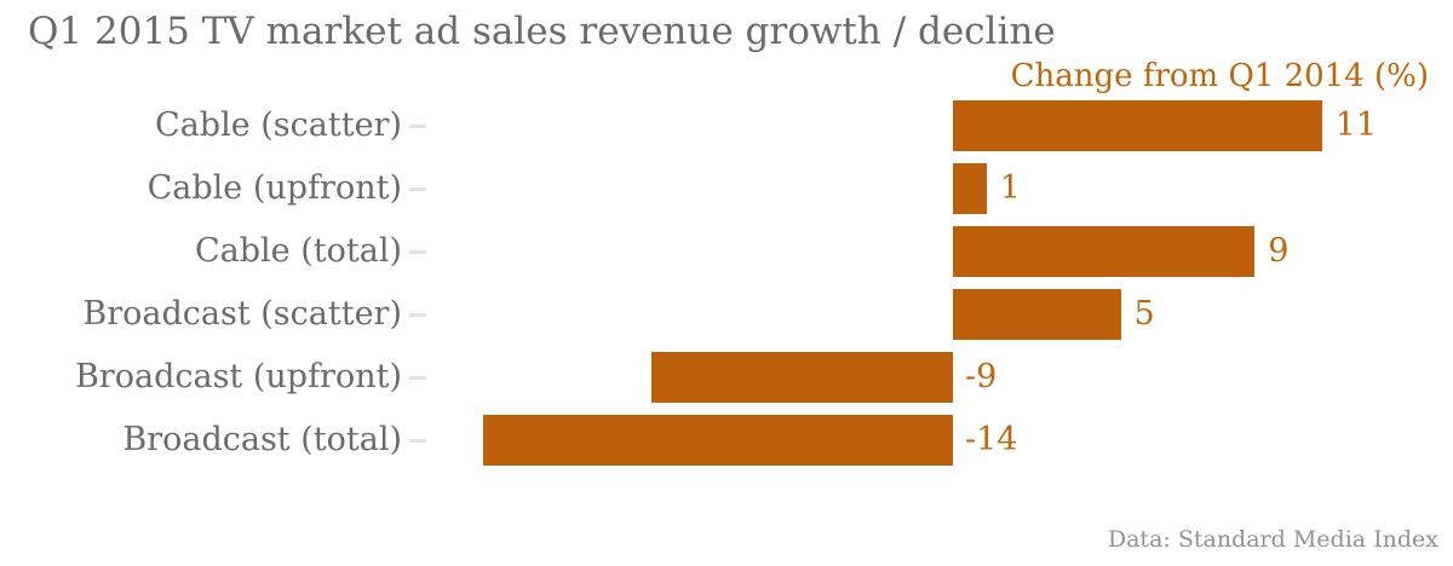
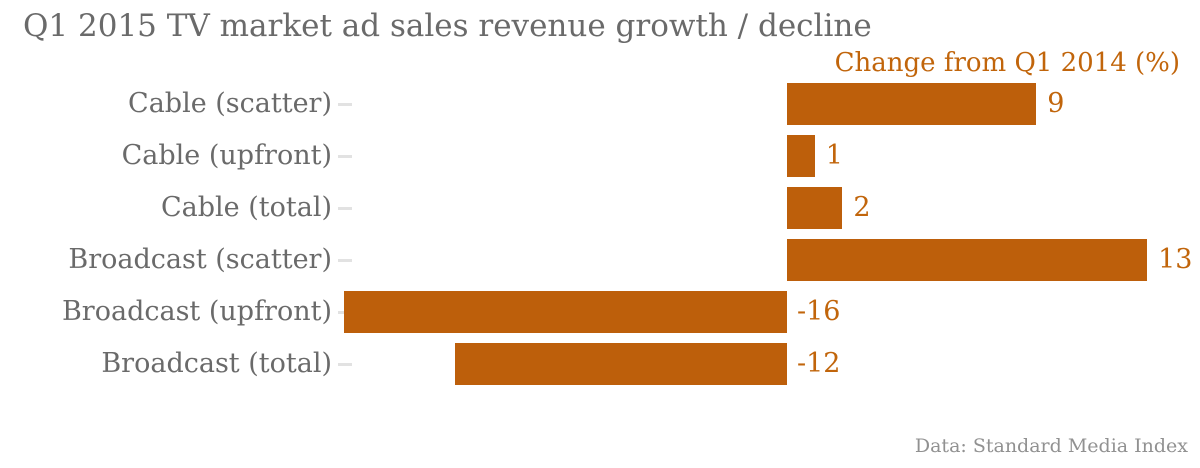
Cable (scatter): 11 -> 9
Cable (total): 9 -> 2
Broadcast (scatter): 5 -> 13
Broadcast (upfront): -9 -> -16
Broadcast (total): -14 -> -12
